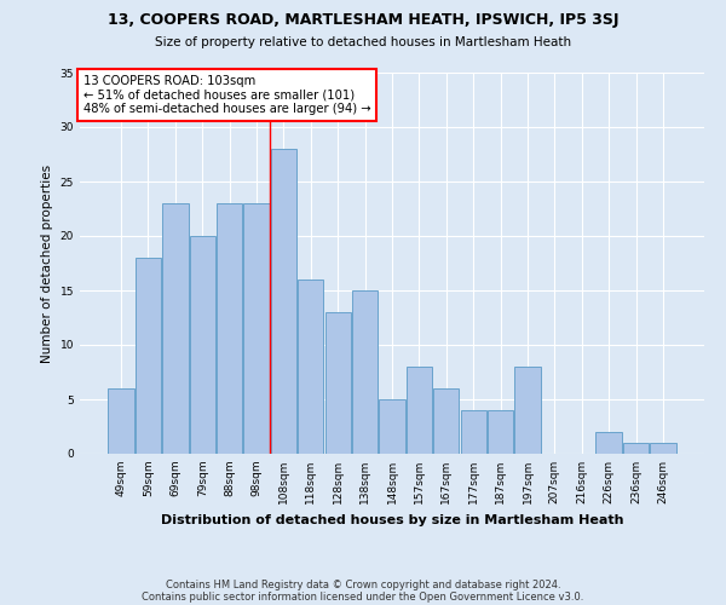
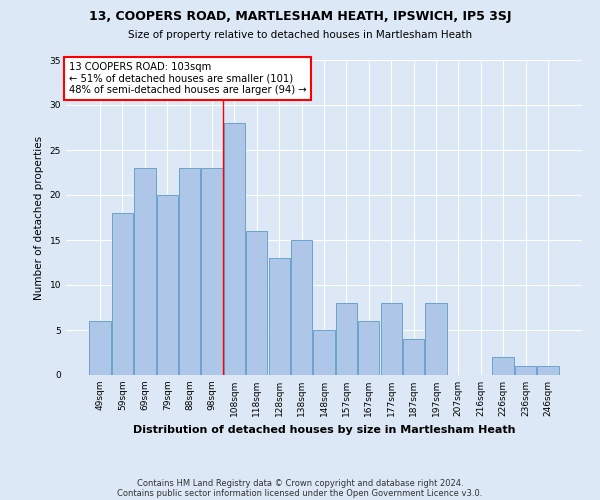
177sqm: 4 -> 8
